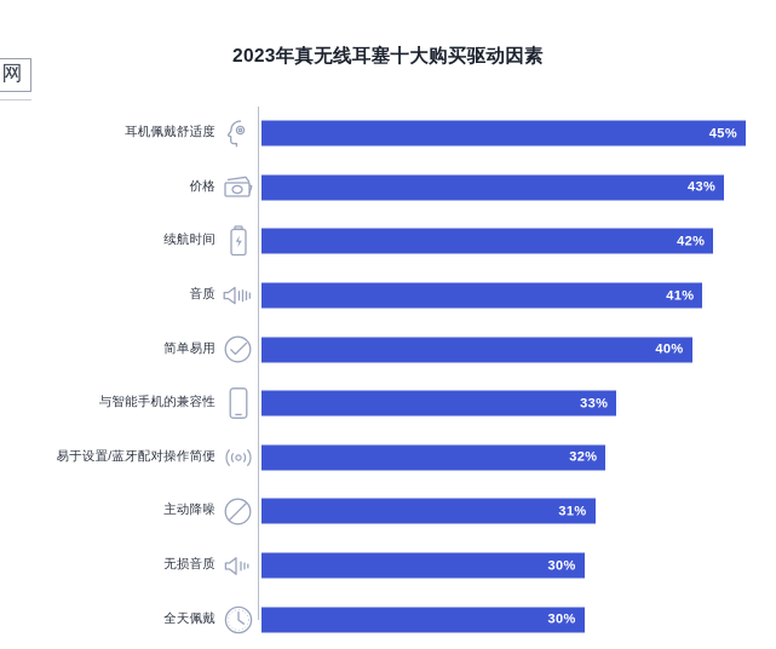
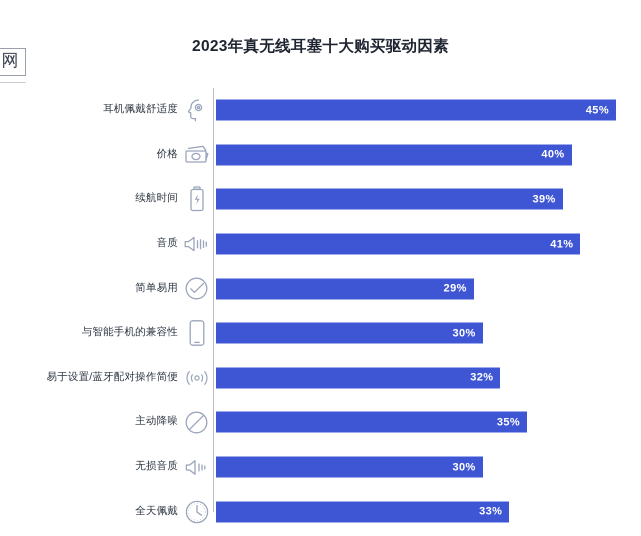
价格: 43% -> 40%
续航时间: 42% -> 39%
简单易用: 40% -> 29%
与智能手机的兼容性: 33% -> 30%
主动降噪: 31% -> 35%
全天佩戴: 30% -> 33%
